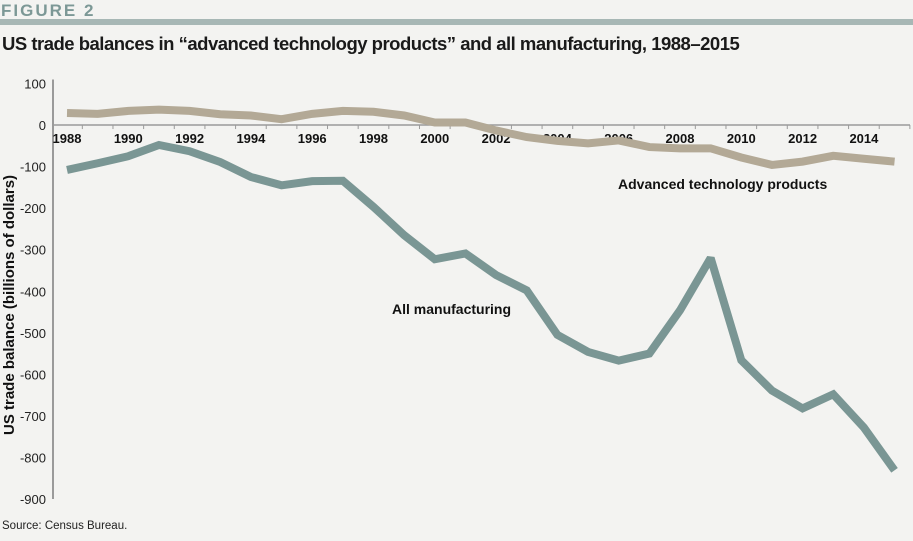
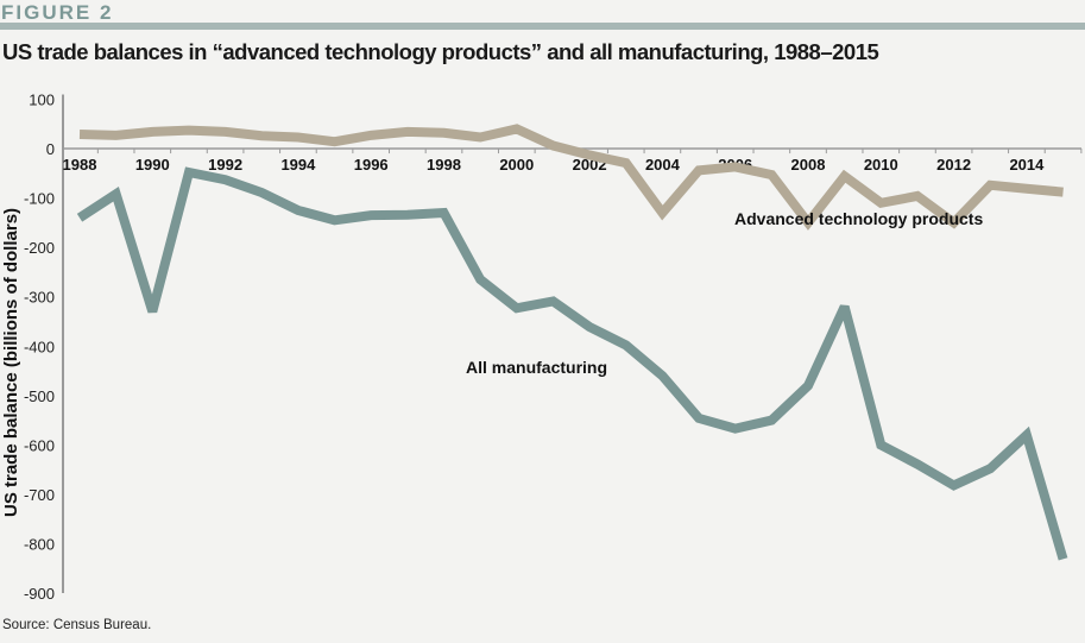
All manufacturing/1988: -110 -> -140
All manufacturing/1990: -80 -> -330
All manufacturing/1998: -200 -> -130
Advanced technology products/2000: 10 -> 40
Advanced technology products/2004: -40 -> -130
All manufacturing/2004: -500 -> -460
Advanced technology products/2008: -60 -> -150
All manufacturing/2008: -450 -> -480
Advanced technology products/2010: -80 -> -110
All manufacturing/2010: -570 -> -600
Advanced technology products/2012: -90 -> -150
All manufacturing/2014: -730 -> -580
